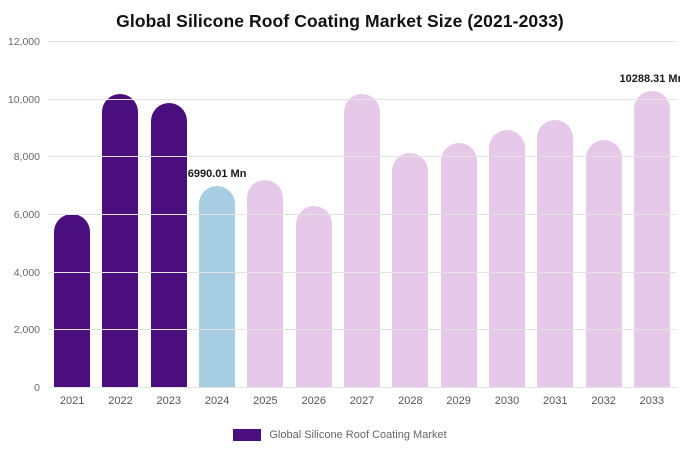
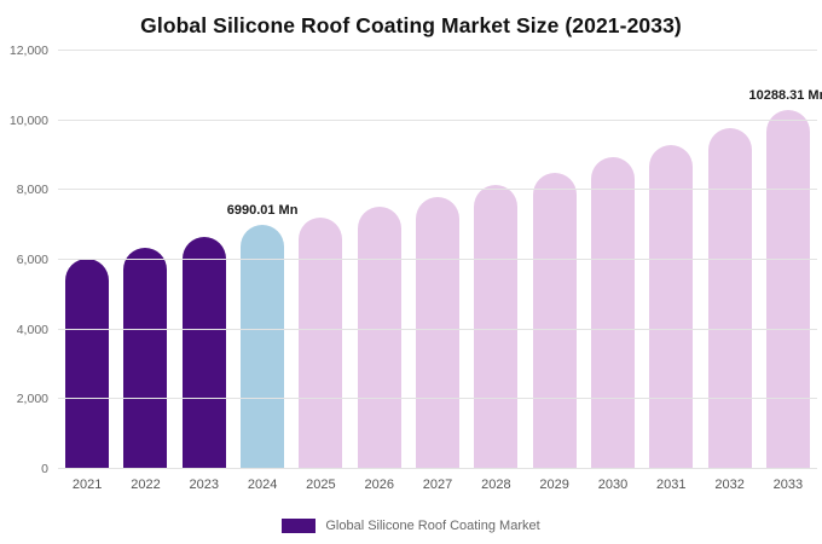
2022: 10200 -> 6400
2023: 9900 -> 6600
2026: 6300 -> 7500
2027: 10200 -> 7800
2032: 8600 -> 9800
